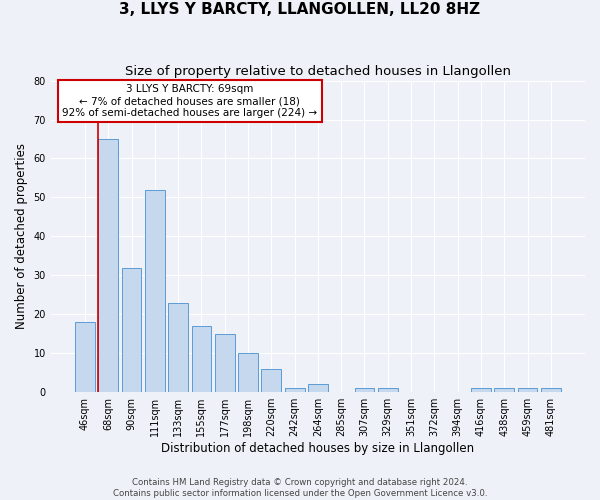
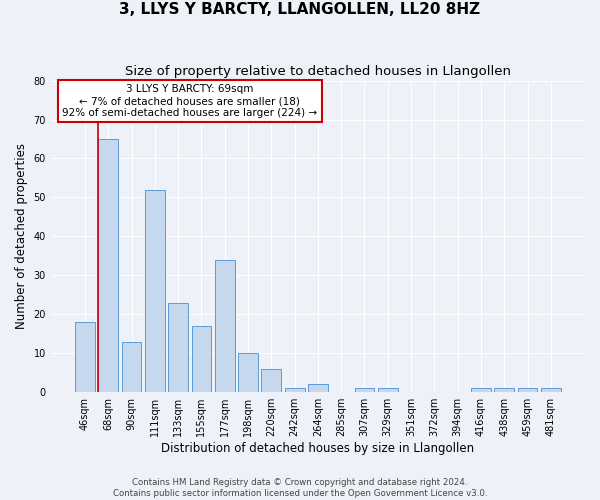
90sqm: 32 -> 13
177sqm: 15 -> 34
